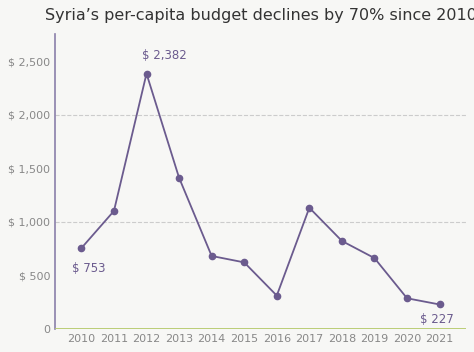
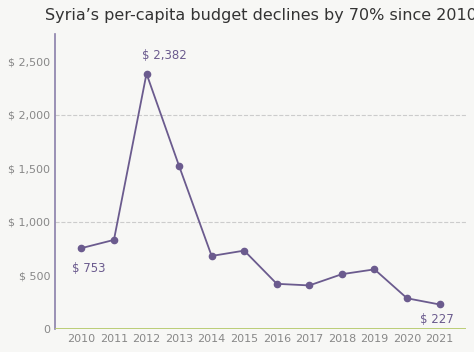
2011: $ 1,100 -> $ 830
2013: $ 1,410 -> $ 1,520
2015: $ 620 -> $ 730
2016: $ 310 -> $ 420
2017: $ 1,130 -> $ 400
2018: $ 820 -> $ 510
2019: $ 660 -> $ 560
